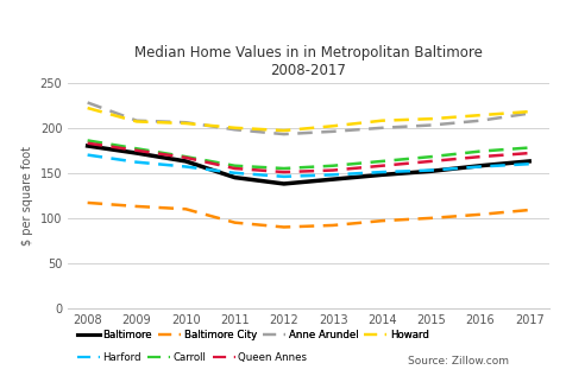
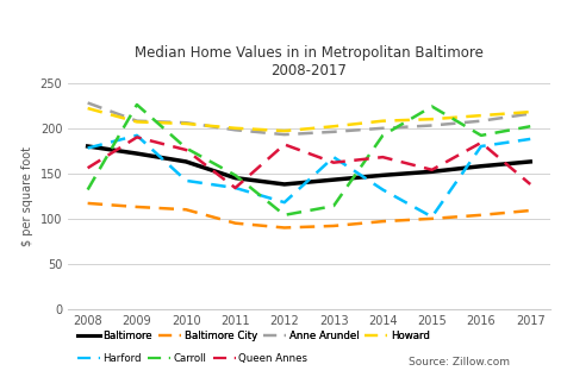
Harford/2008: 170 -> 178
Carroll/2008: 186 -> 132
Queen Annes/2008: 183 -> 156
Harford/2009: 162 -> 192
Carroll/2009: 177 -> 226
Queen Annes/2009: 175 -> 190
Harford/2010: 157 -> 142
Carroll/2010: 168 -> 178
Queen Annes/2010: 167 -> 176
Harford/2011: 150 -> 134
Carroll/2011: 158 -> 148
Queen Annes/2011: 155 -> 134
Harford/2012: 146 -> 118
Carroll/2012: 155 -> 104
Queen Annes/2012: 151 -> 182
Harford/2013: 148 -> 168
Carroll/2013: 158 -> 114
Queen Annes/2013: 153 -> 162
Harford/2014: 151 -> 132
Carroll/2014: 163 -> 192
Queen Annes/2014: 158 -> 168
Harford/2015: 153 -> 102
Carroll/2015: 168 -> 224
Queen Annes/2015: 163 -> 154
Harford/2016: 157 -> 180
Carroll/2016: 174 -> 192
Queen Annes/2016: 168 -> 184
Harford/2017: 160 -> 188
Carroll/2017: 178 -> 202
Queen Annes/2017: 172 -> 138
